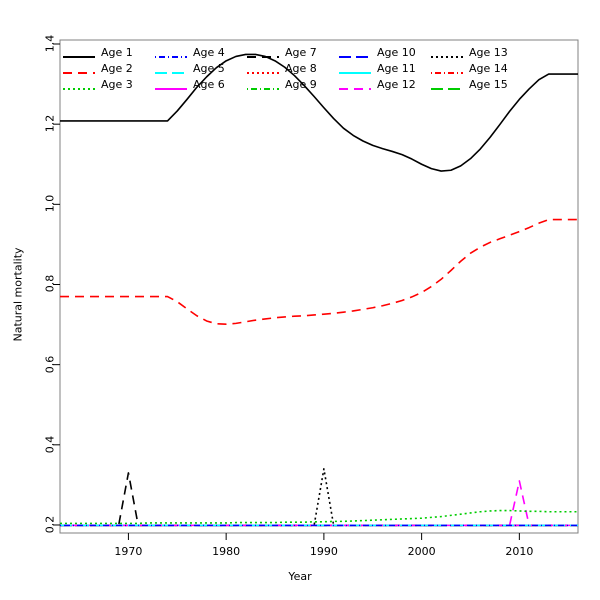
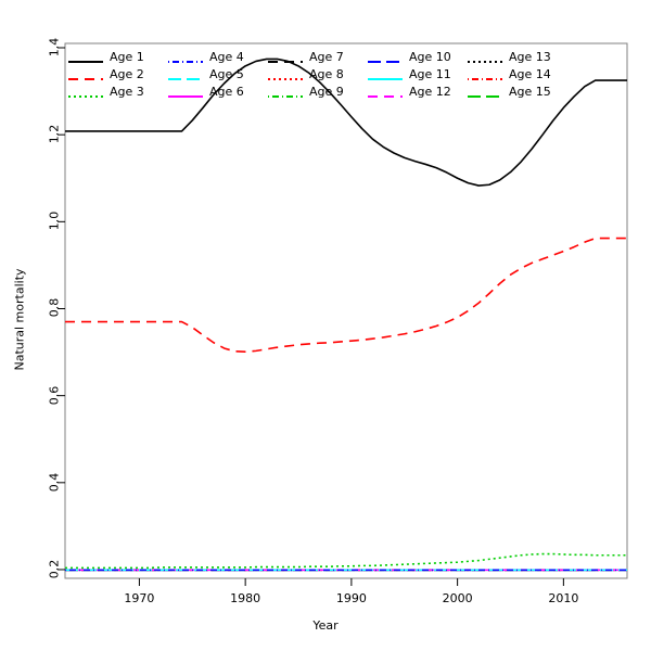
Age 7/1970: 0.33 -> 0.20
Age 13/1990: 0.34 -> 0.20
Age 12/2010: 0.31 -> 0.20
